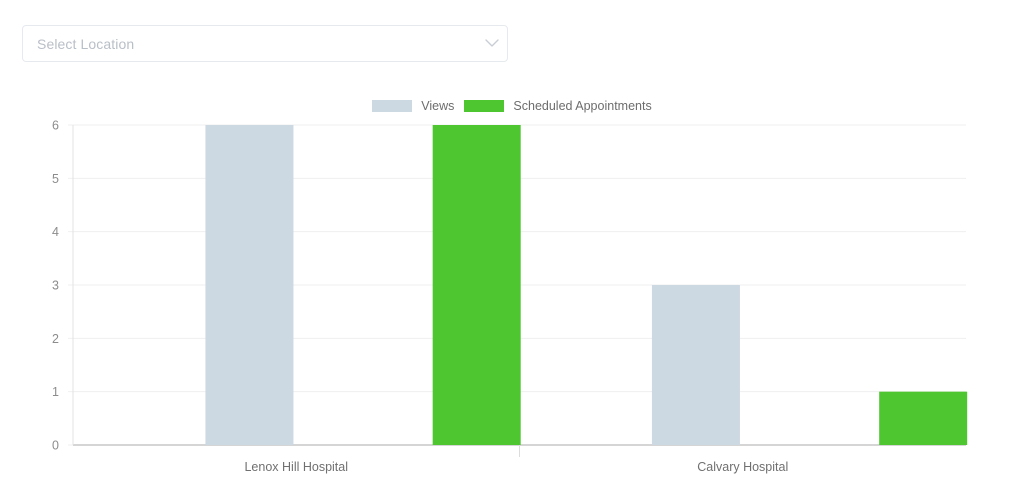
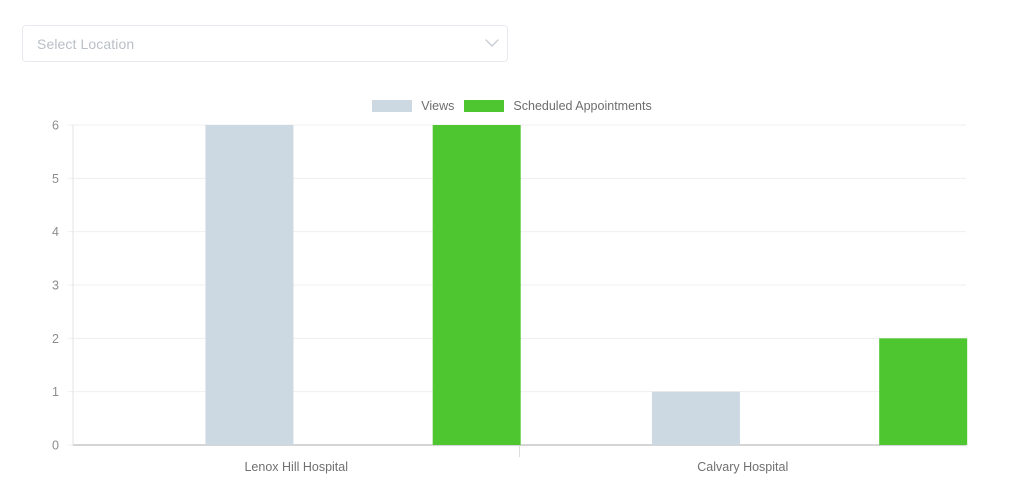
Views/Calvary Hospital: 3 -> 1
Scheduled Appointments/Calvary Hospital: 1 -> 2
